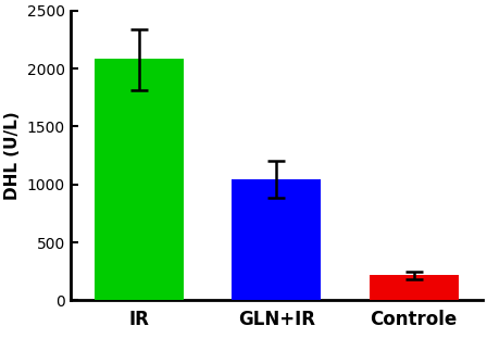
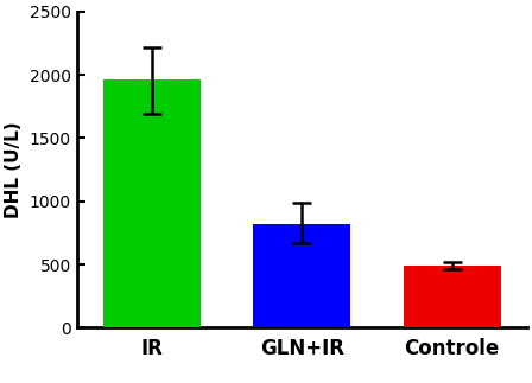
IR: 2080 -> 1960
GLN+IR: 1040 -> 820
Controle: 220 -> 490
